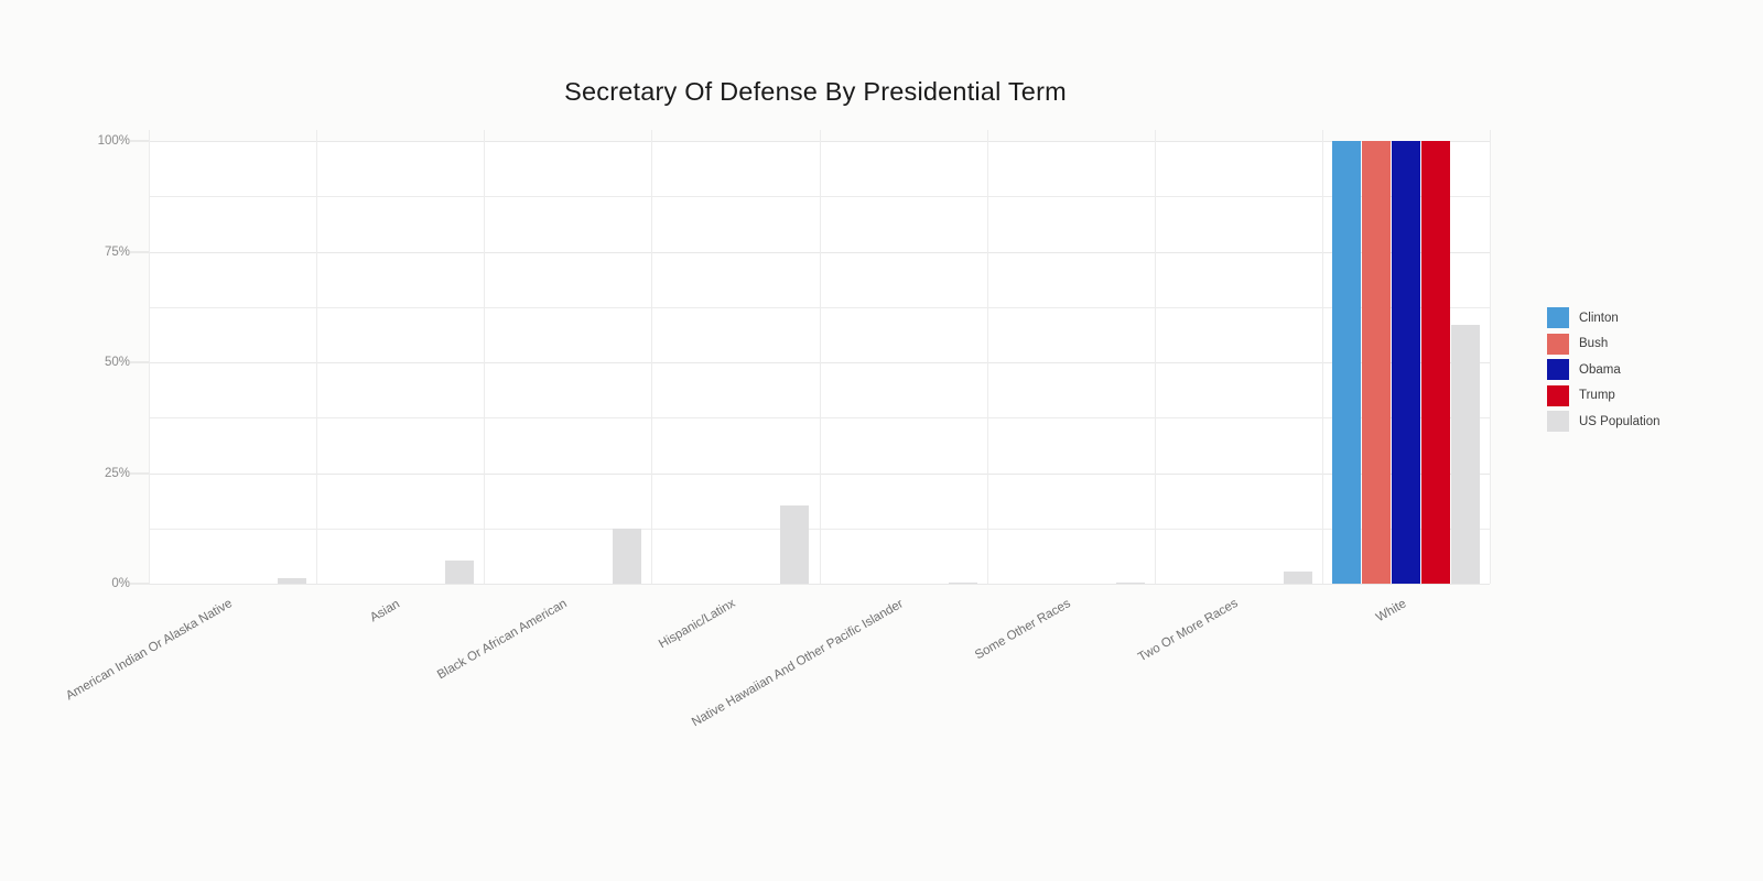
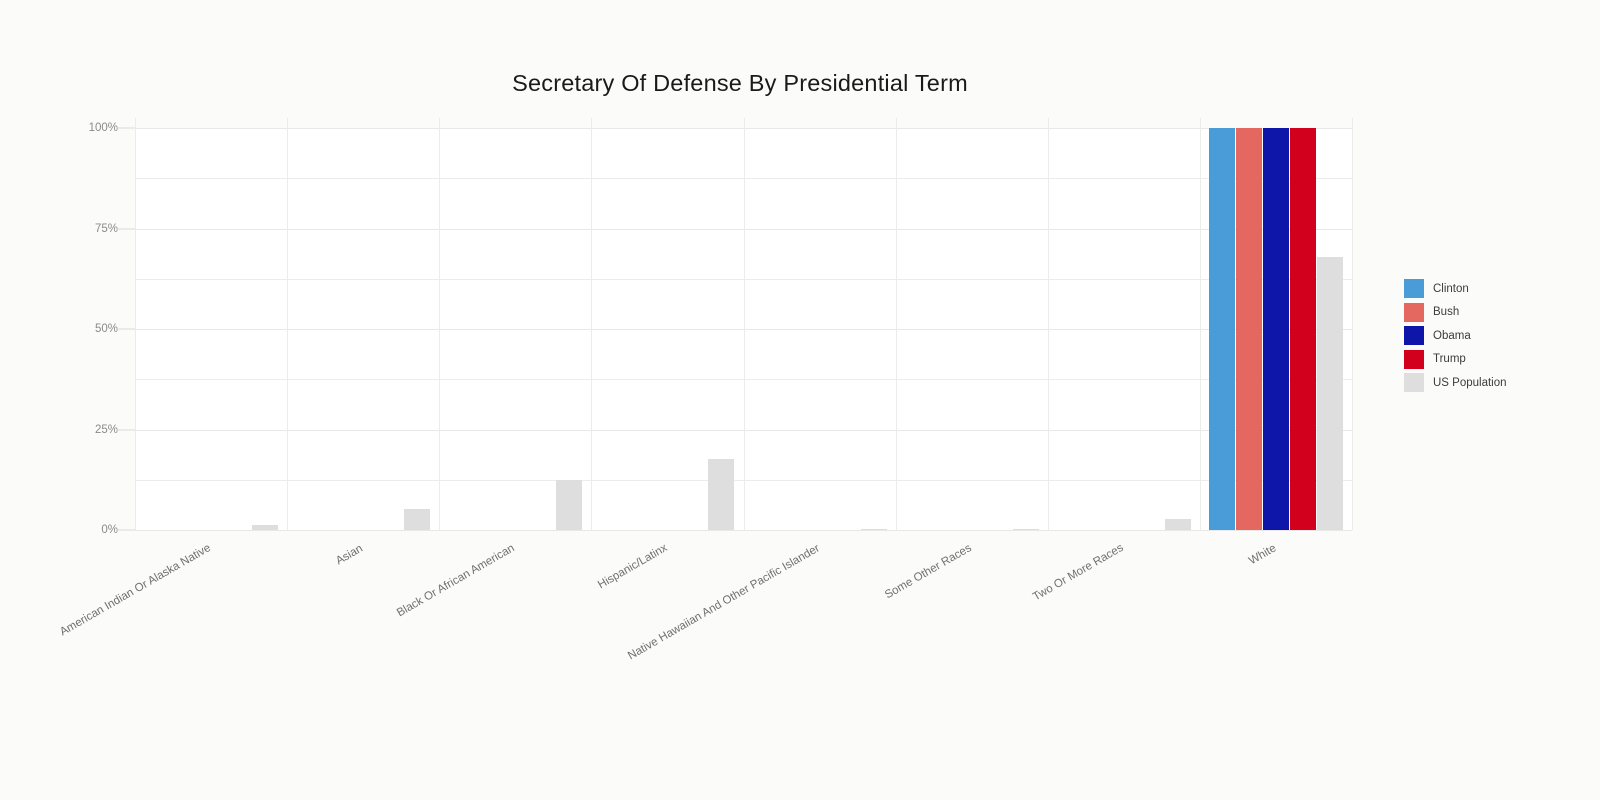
US Population/White: 58% -> 68%
